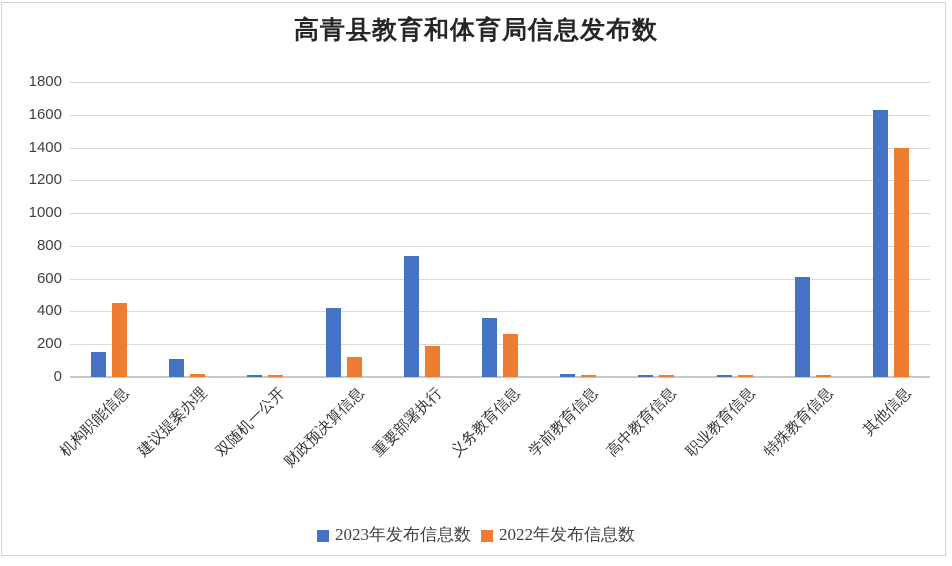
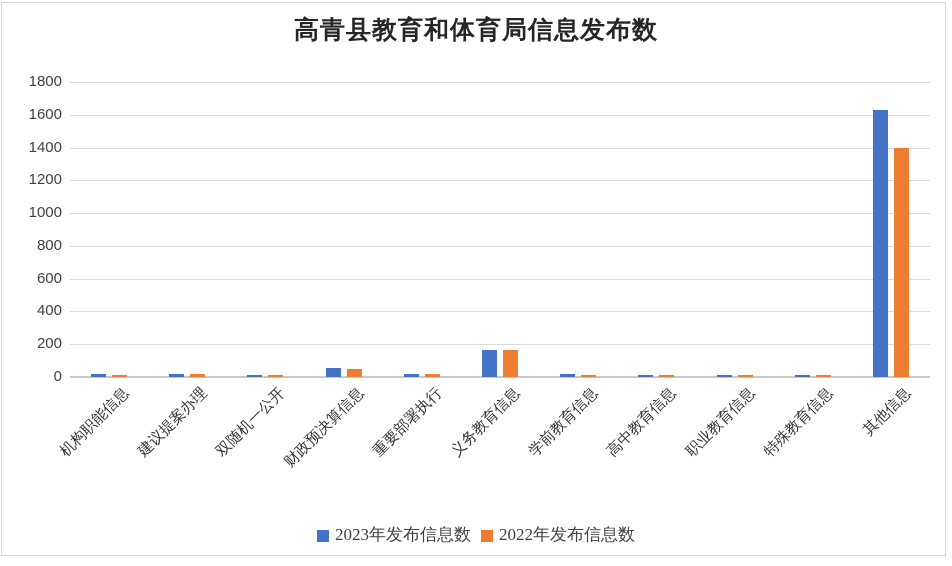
2023年发布信息数/机构职能信息: 150 -> 20
2022年发布信息数/机构职能信息: 450 -> 10
2023年发布信息数/建议提案办理: 110 -> 20
2023年发布信息数/财政预决算信息: 420 -> 60
2022年发布信息数/财政预决算信息: 120 -> 50
2023年发布信息数/重要部署执行: 740 -> 20
2022年发布信息数/重要部署执行: 190 -> 20
2023年发布信息数/义务教育信息: 360 -> 160
2022年发布信息数/义务教育信息: 260 -> 160
2023年发布信息数/特殊教育信息: 610 -> 10
